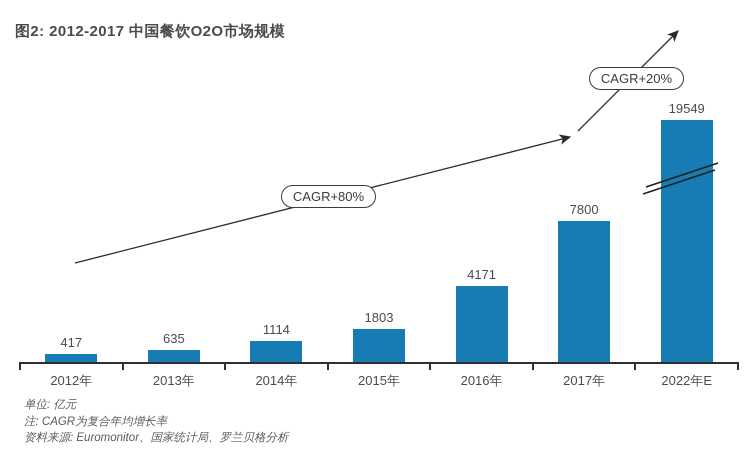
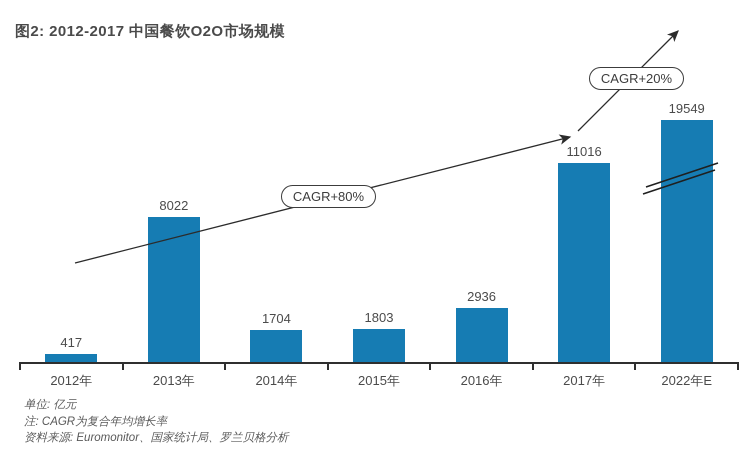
2013年: 635 -> 8022
2014年: 1114 -> 1704
2016年: 4171 -> 2936
2017年: 7800 -> 11016
